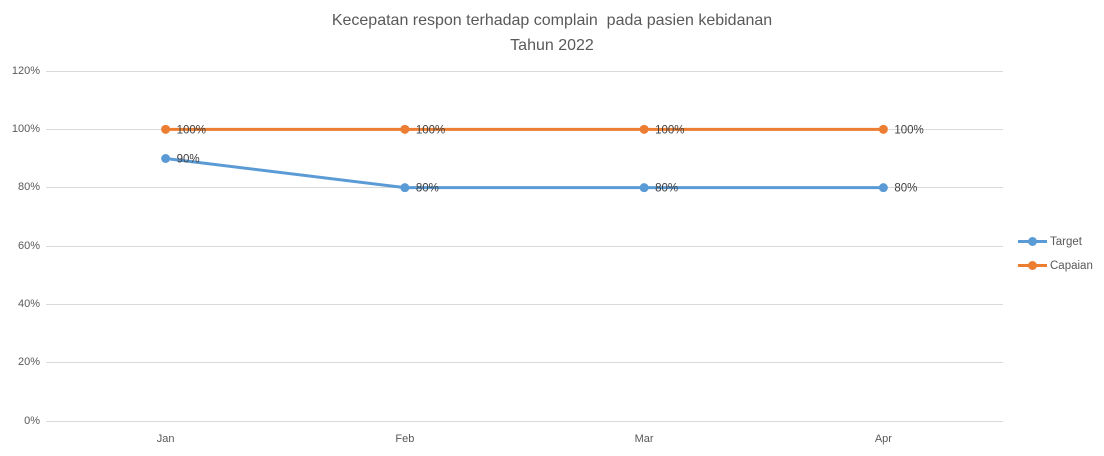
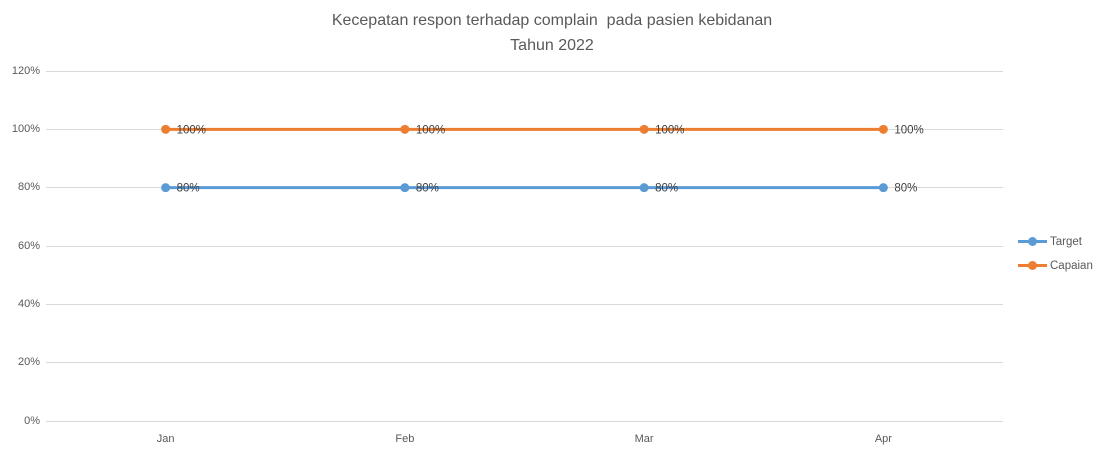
Target/Jan: 90% -> 80%
